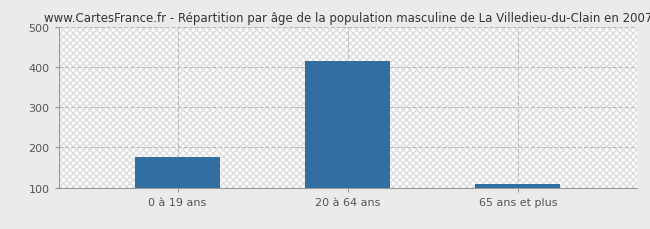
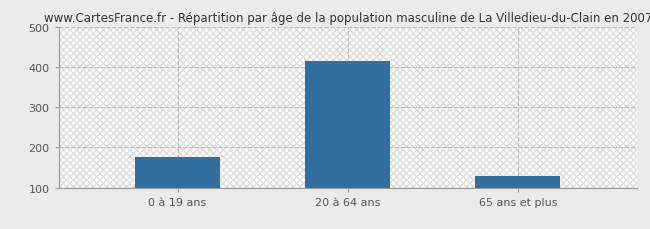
65 ans et plus: 110 -> 130
